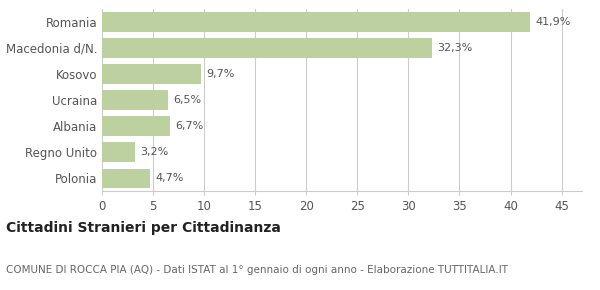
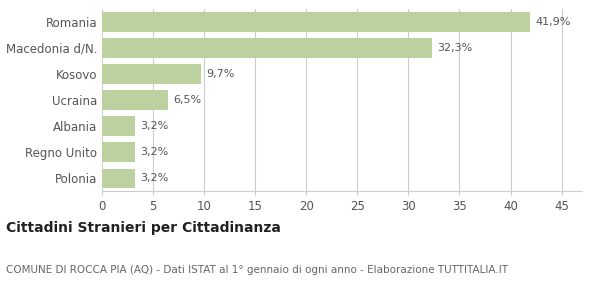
Albania: 6,7% -> 3,2%
Polonia: 4,7% -> 3,2%
